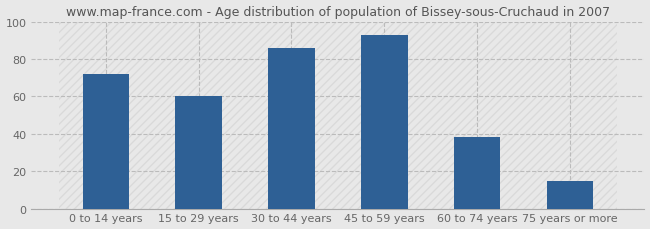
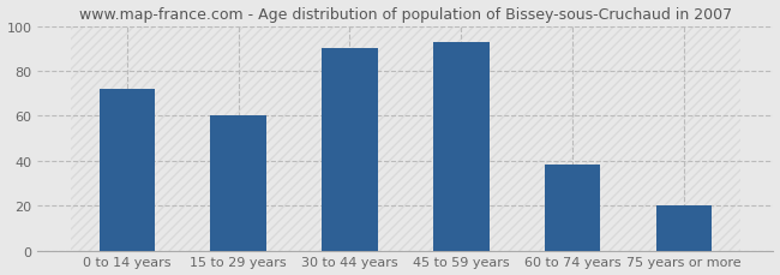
30 to 44 years: 86 -> 90
75 years or more: 15 -> 20
